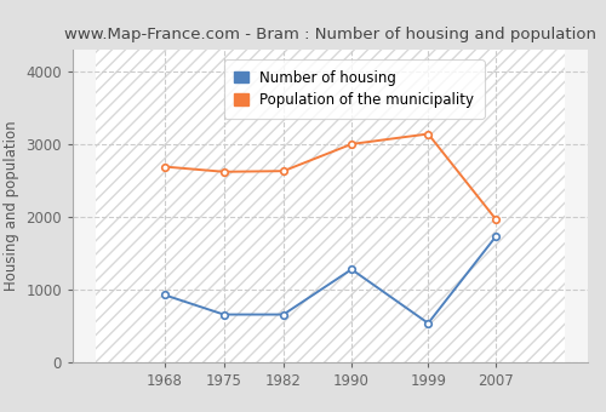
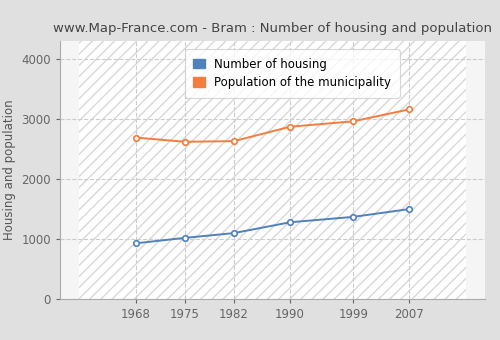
Number of housing/1975: 660 -> 1020
Number of housing/1982: 660 -> 1100
Population of the municipality/1990: 3000 -> 2870
Number of housing/1999: 540 -> 1370
Population of the municipality/1999: 3140 -> 2960
Number of housing/2007: 1740 -> 1500
Population of the municipality/2007: 1960 -> 3160
